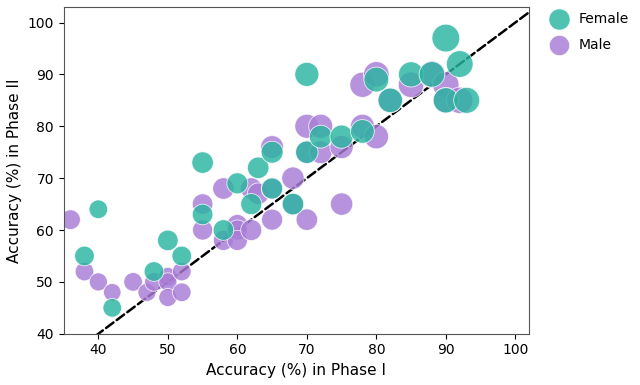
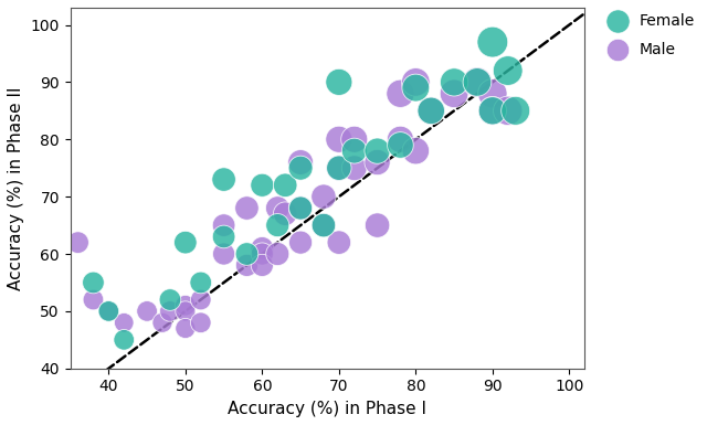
Female/40: 64 -> 50
Female/50: 58 -> 62
Female/60: 69 -> 72
